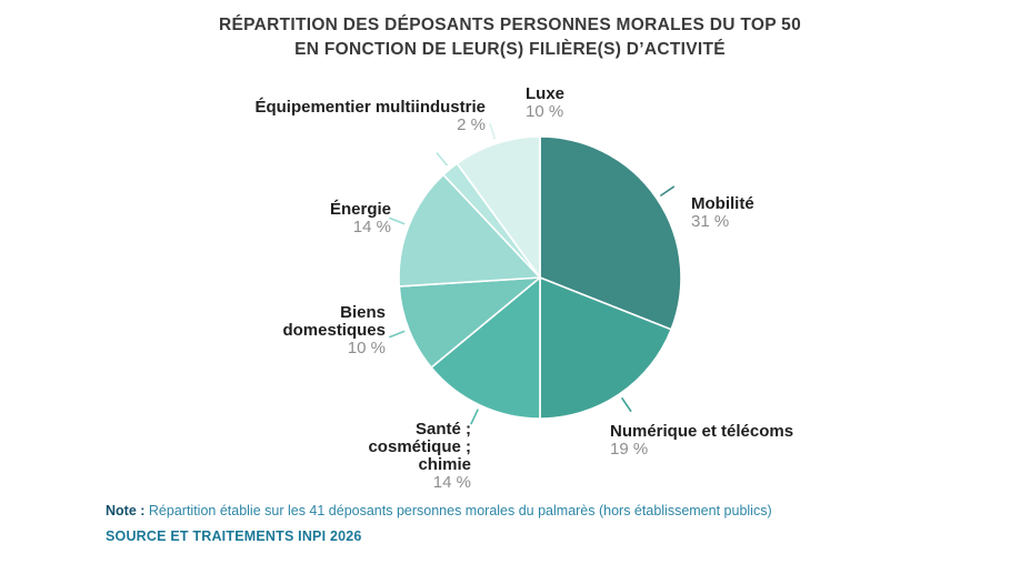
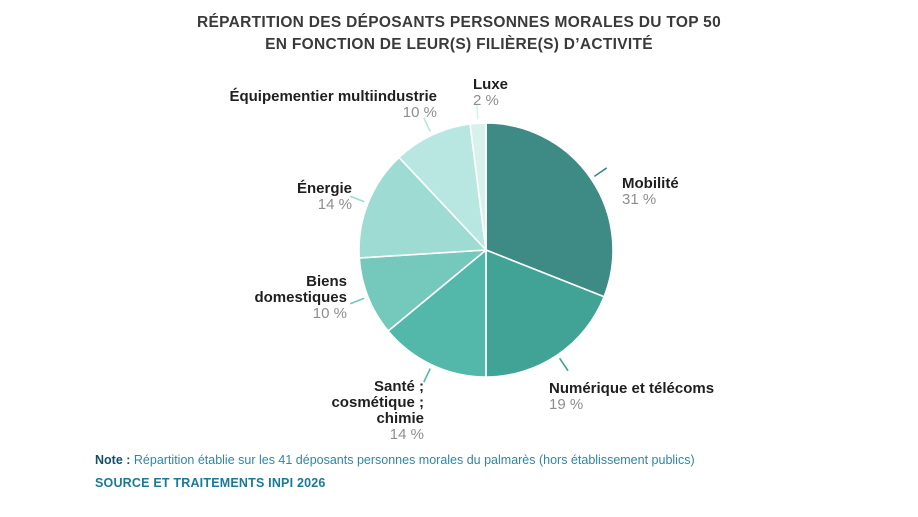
Équipementier multiindustrie: 2 -> 10
Luxe: 10 -> 2
